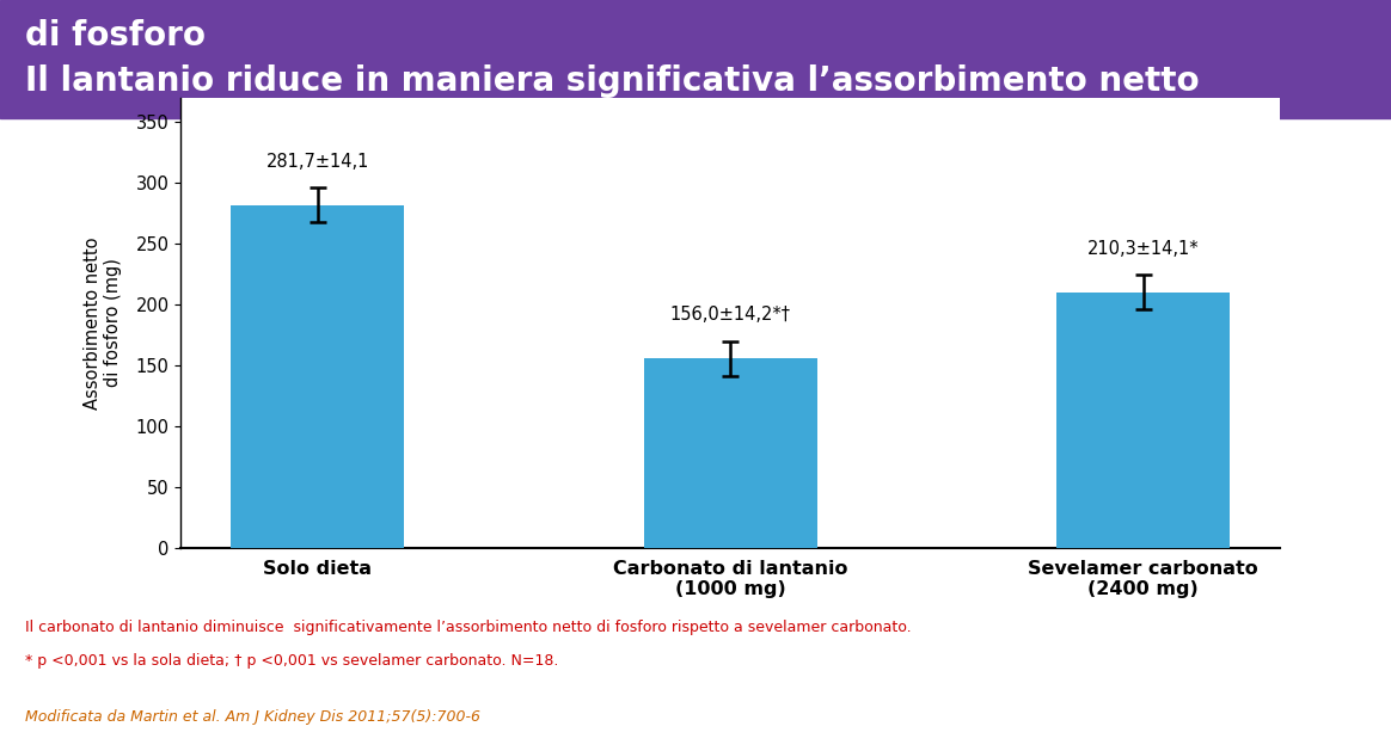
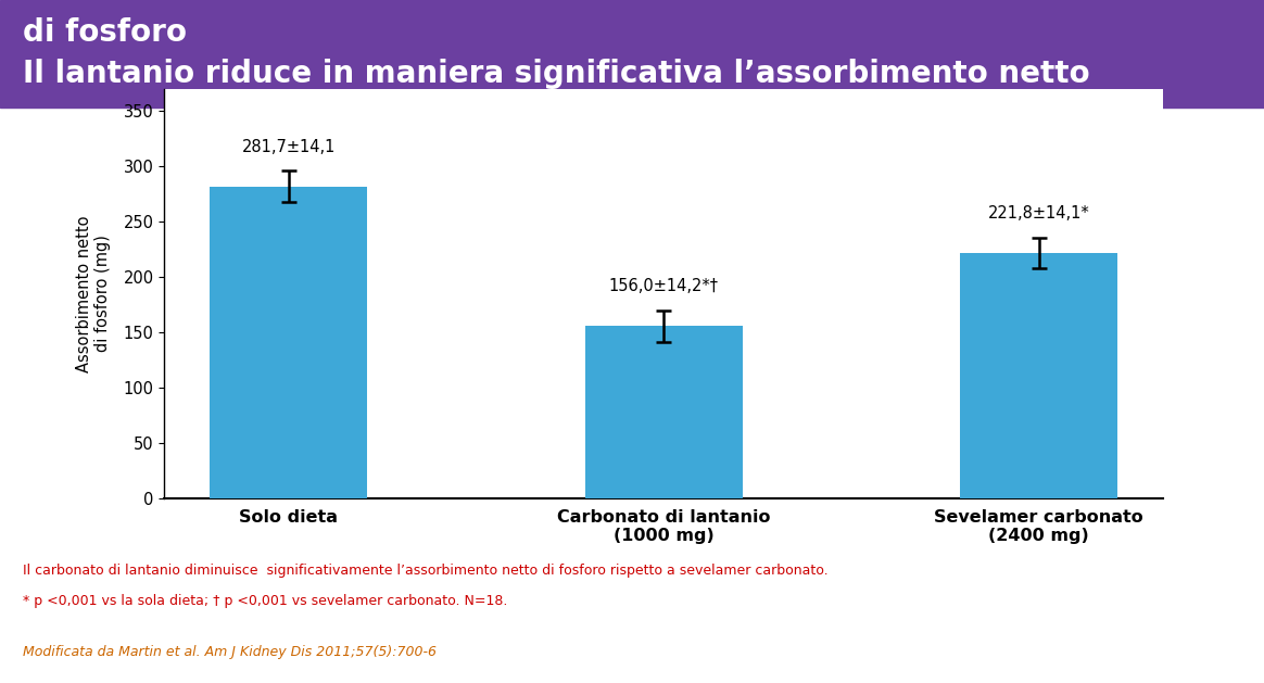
Sevelamer carbonato (2400 mg): 210,3 -> 221,8
